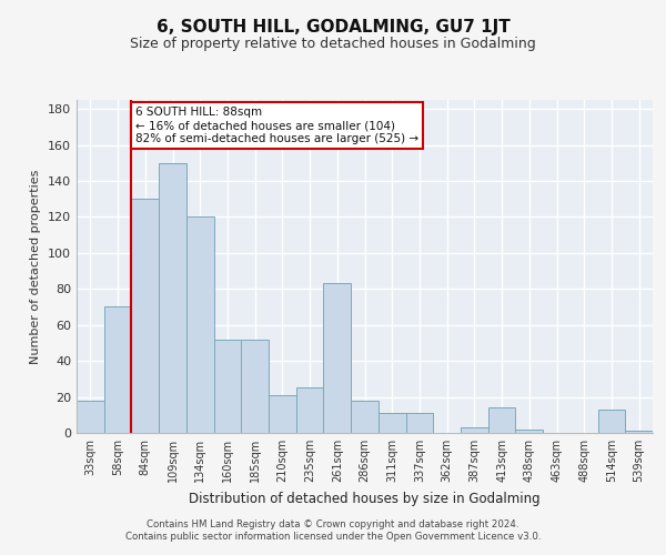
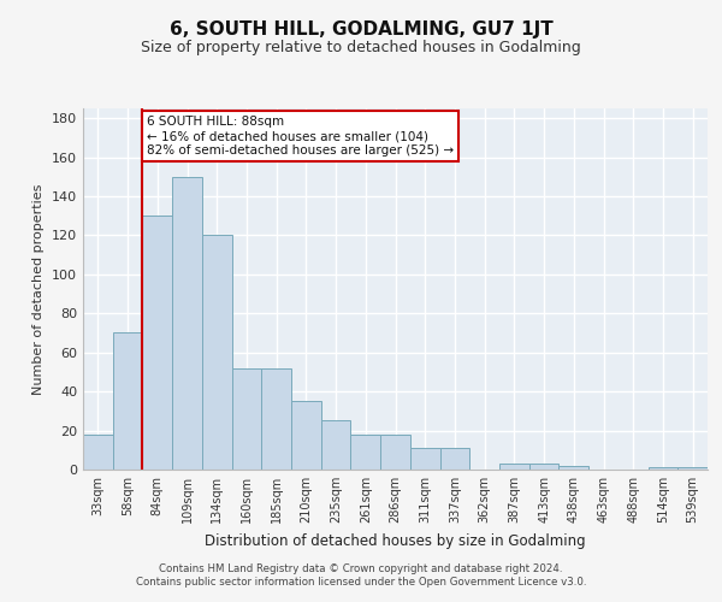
210sqm: 21 -> 35
261sqm: 83 -> 18
413sqm: 14 -> 3
514sqm: 13 -> 1
